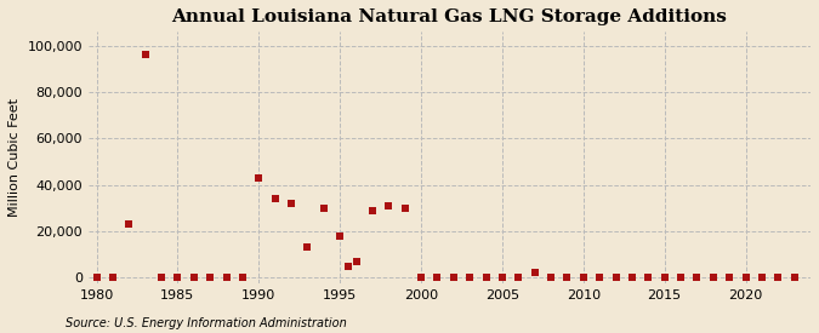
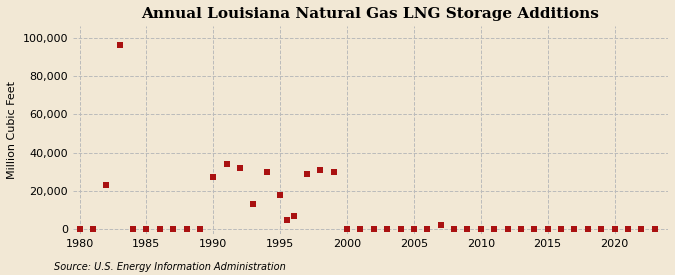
1990: 43,000 -> 27,000
